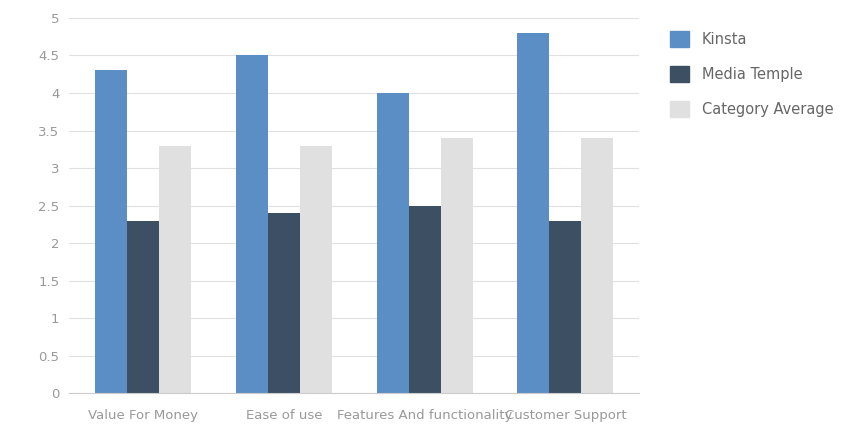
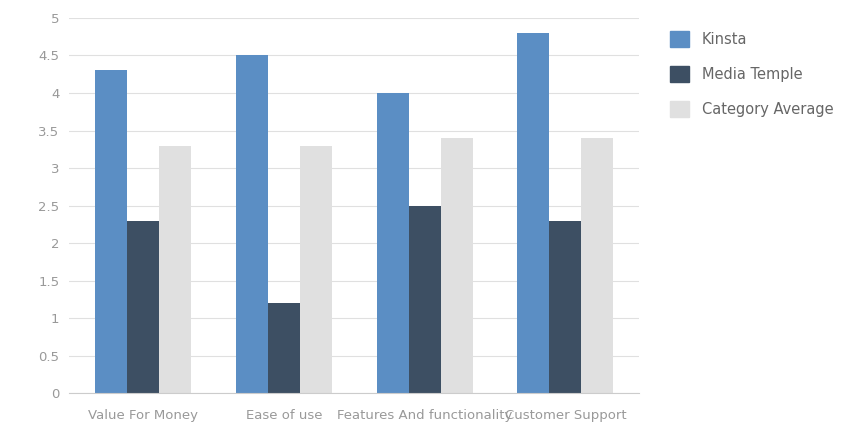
Media Temple/Ease of use: 2.4 -> 1.2
